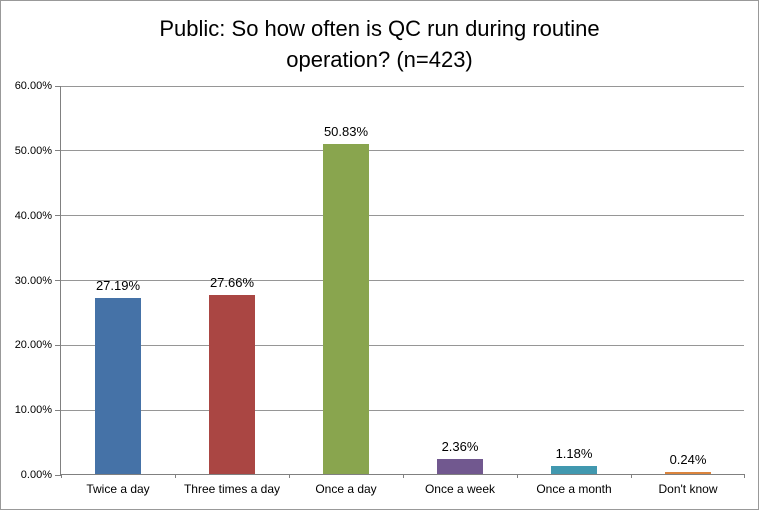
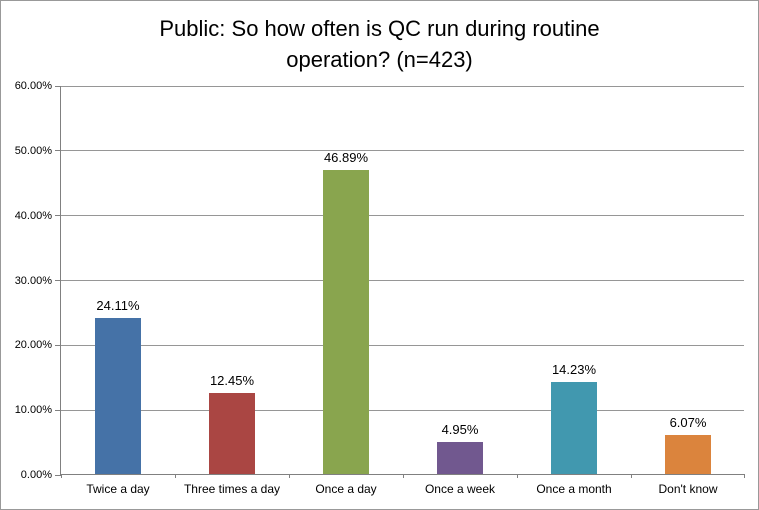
Twice a day: 27.19% -> 24.11%
Three times a day: 27.66% -> 12.45%
Once a day: 50.83% -> 46.89%
Once a week: 2.36% -> 4.95%
Once a month: 1.18% -> 14.23%
Don't know: 0.24% -> 6.07%
